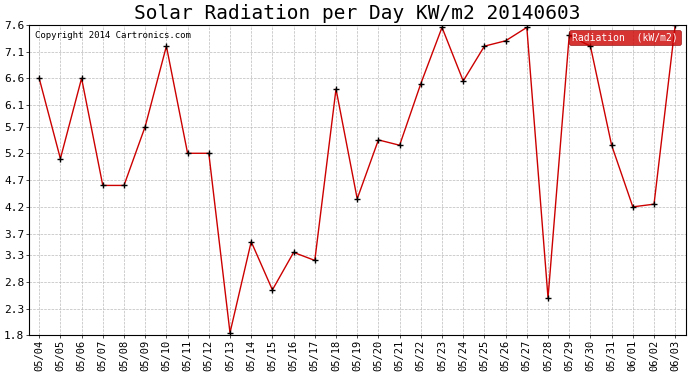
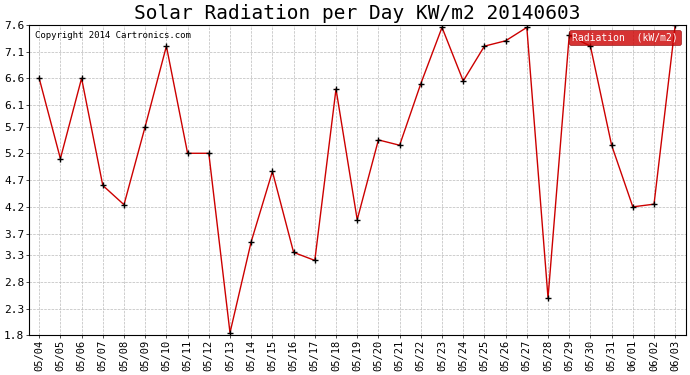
05/08: 4.60 -> 4.24
05/15: 2.65 -> 4.86
05/19: 4.35 -> 3.96
